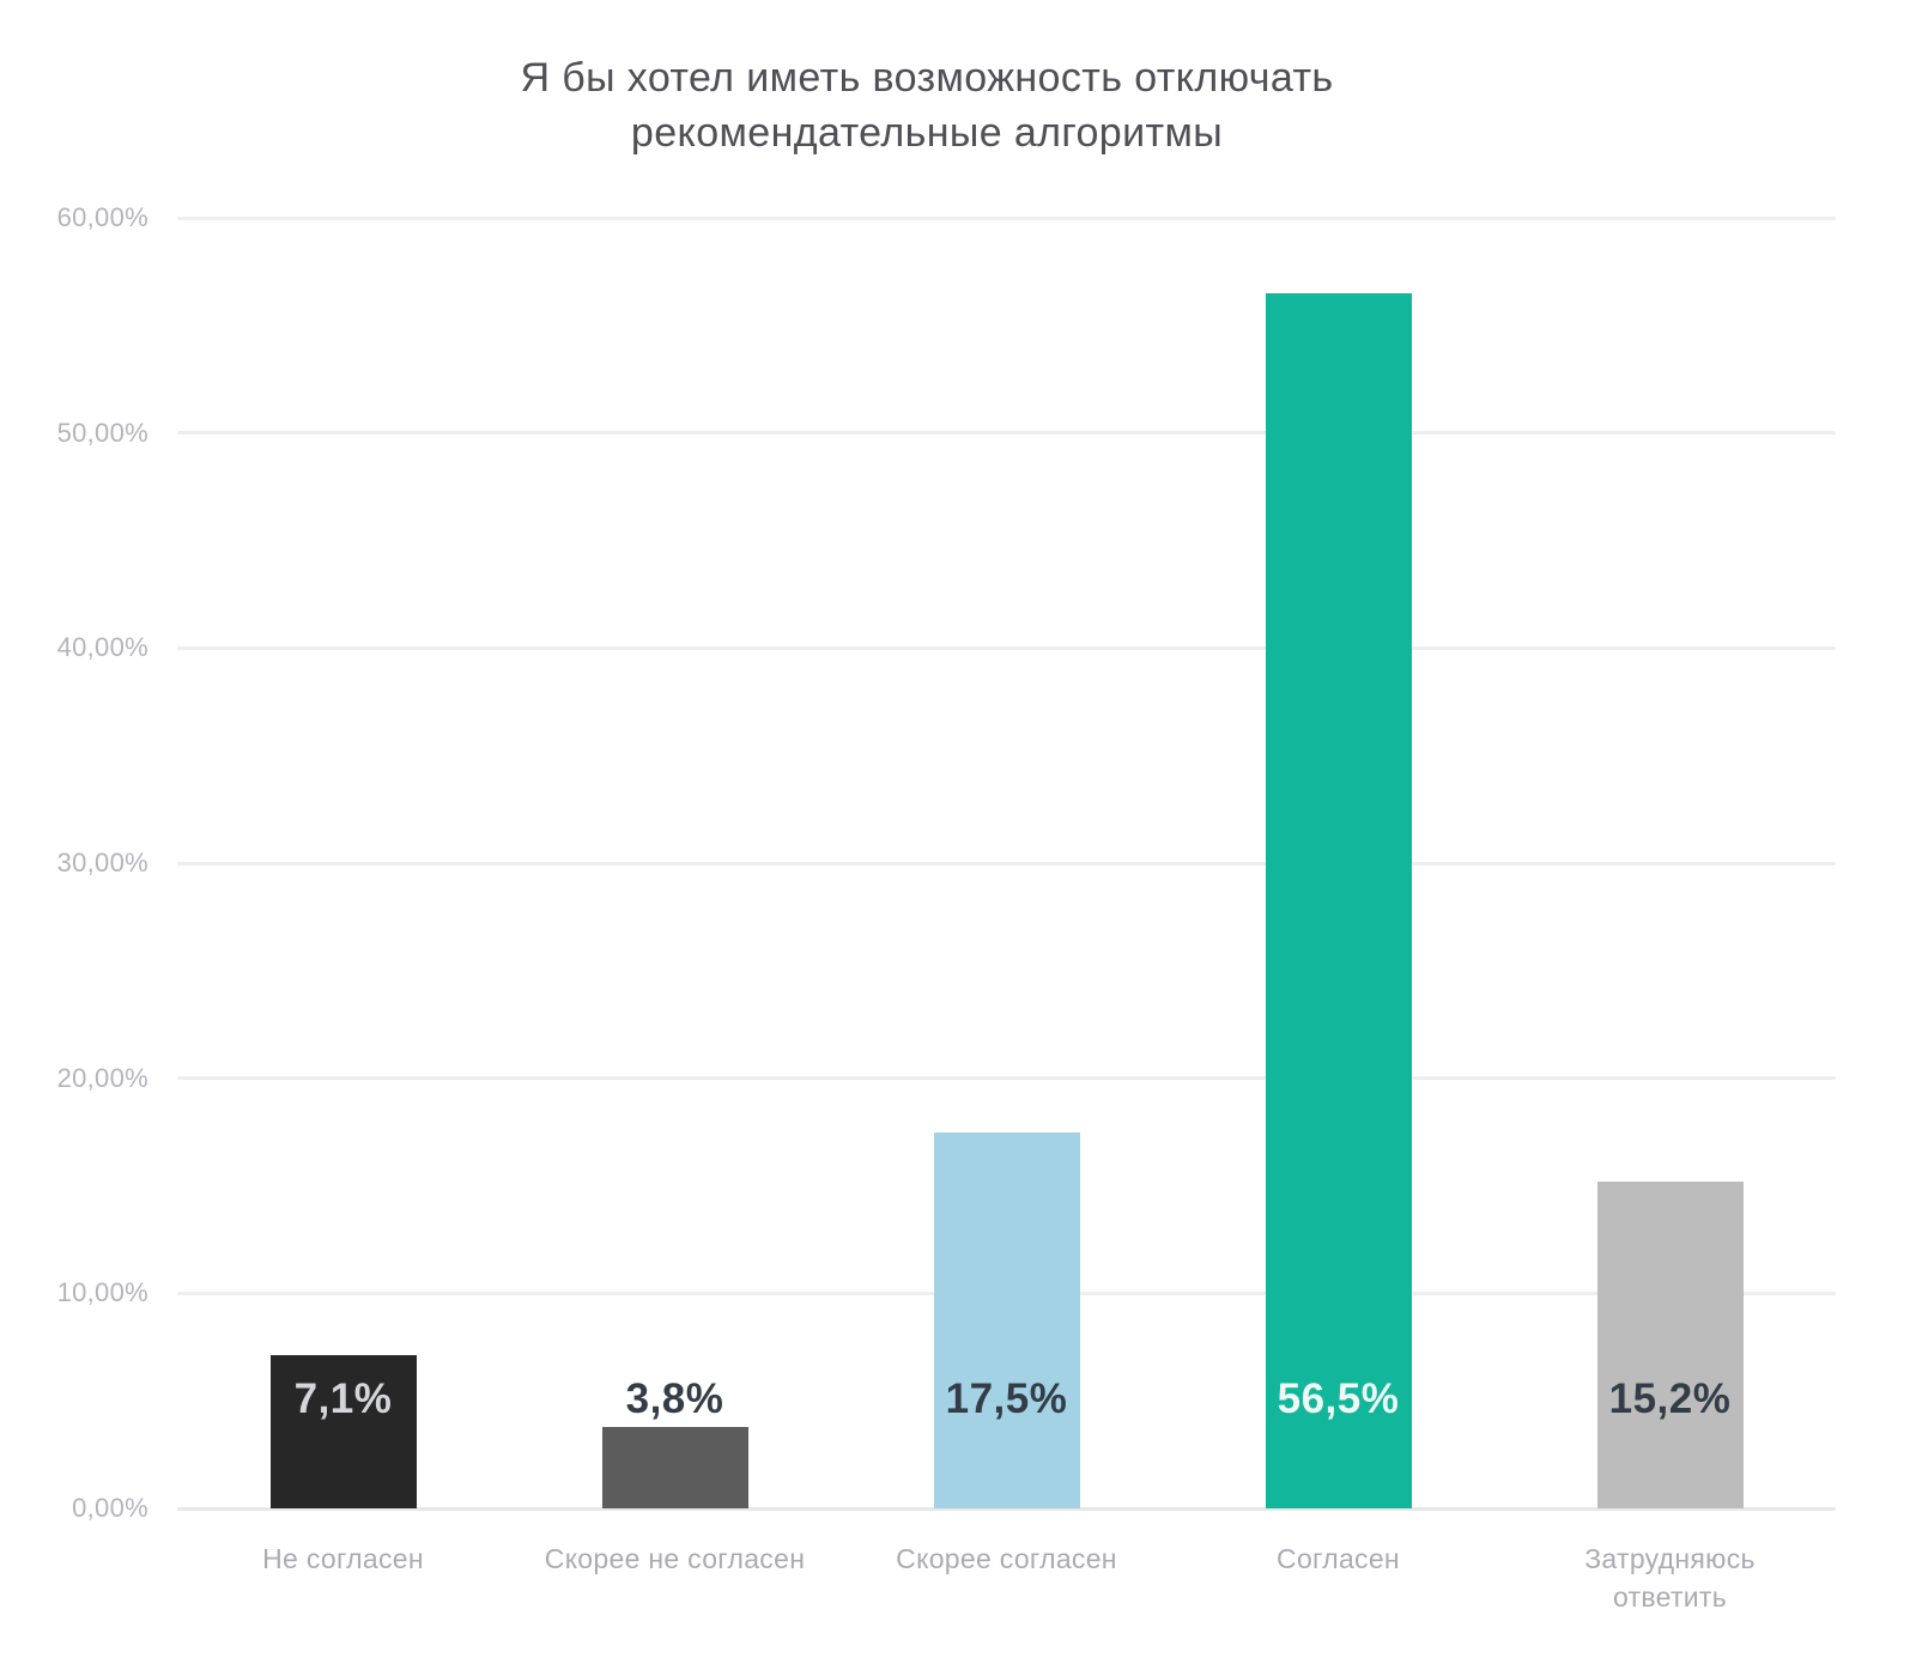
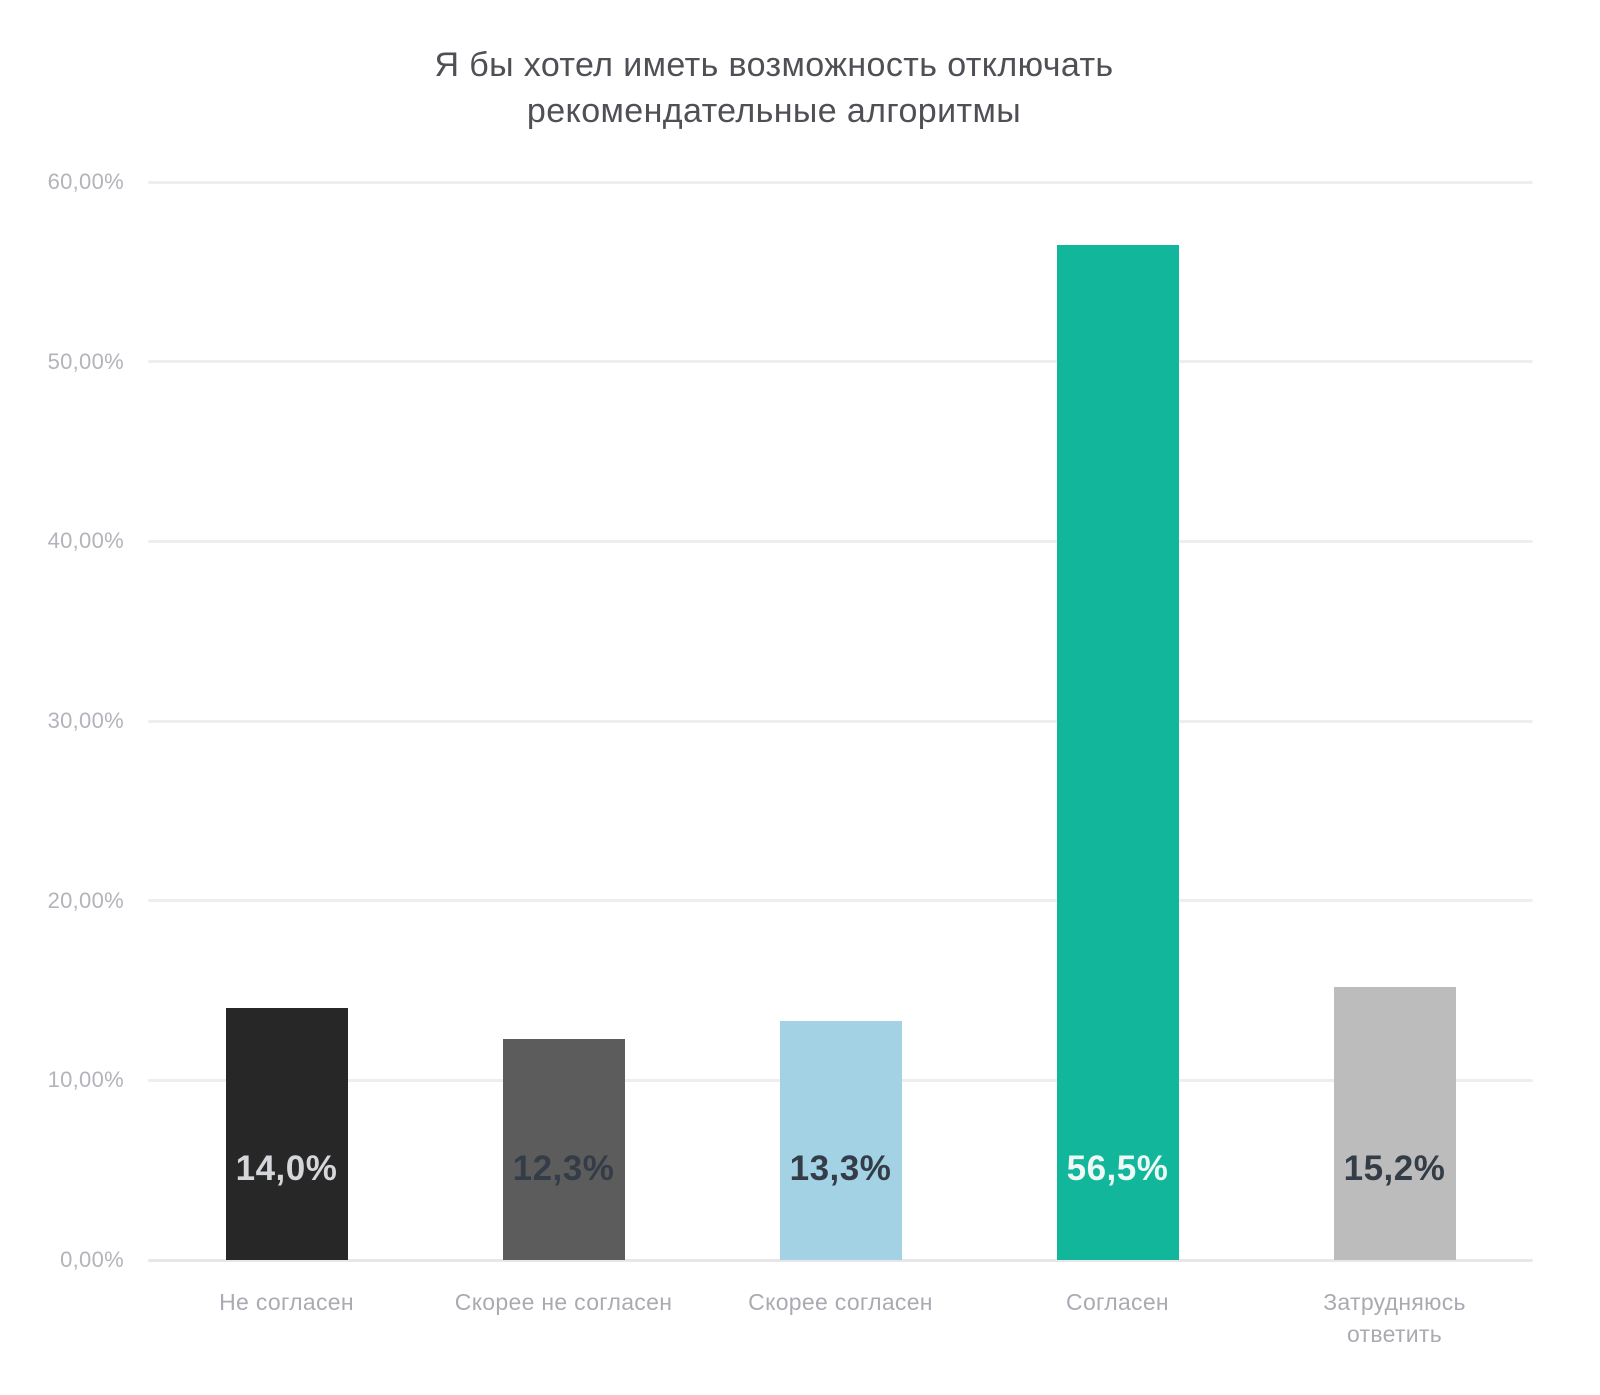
Не согласен: 7,1% -> 14,0%
Скорее не согласен: 3,8% -> 12,3%
Скорее согласен: 17,5% -> 13,3%
